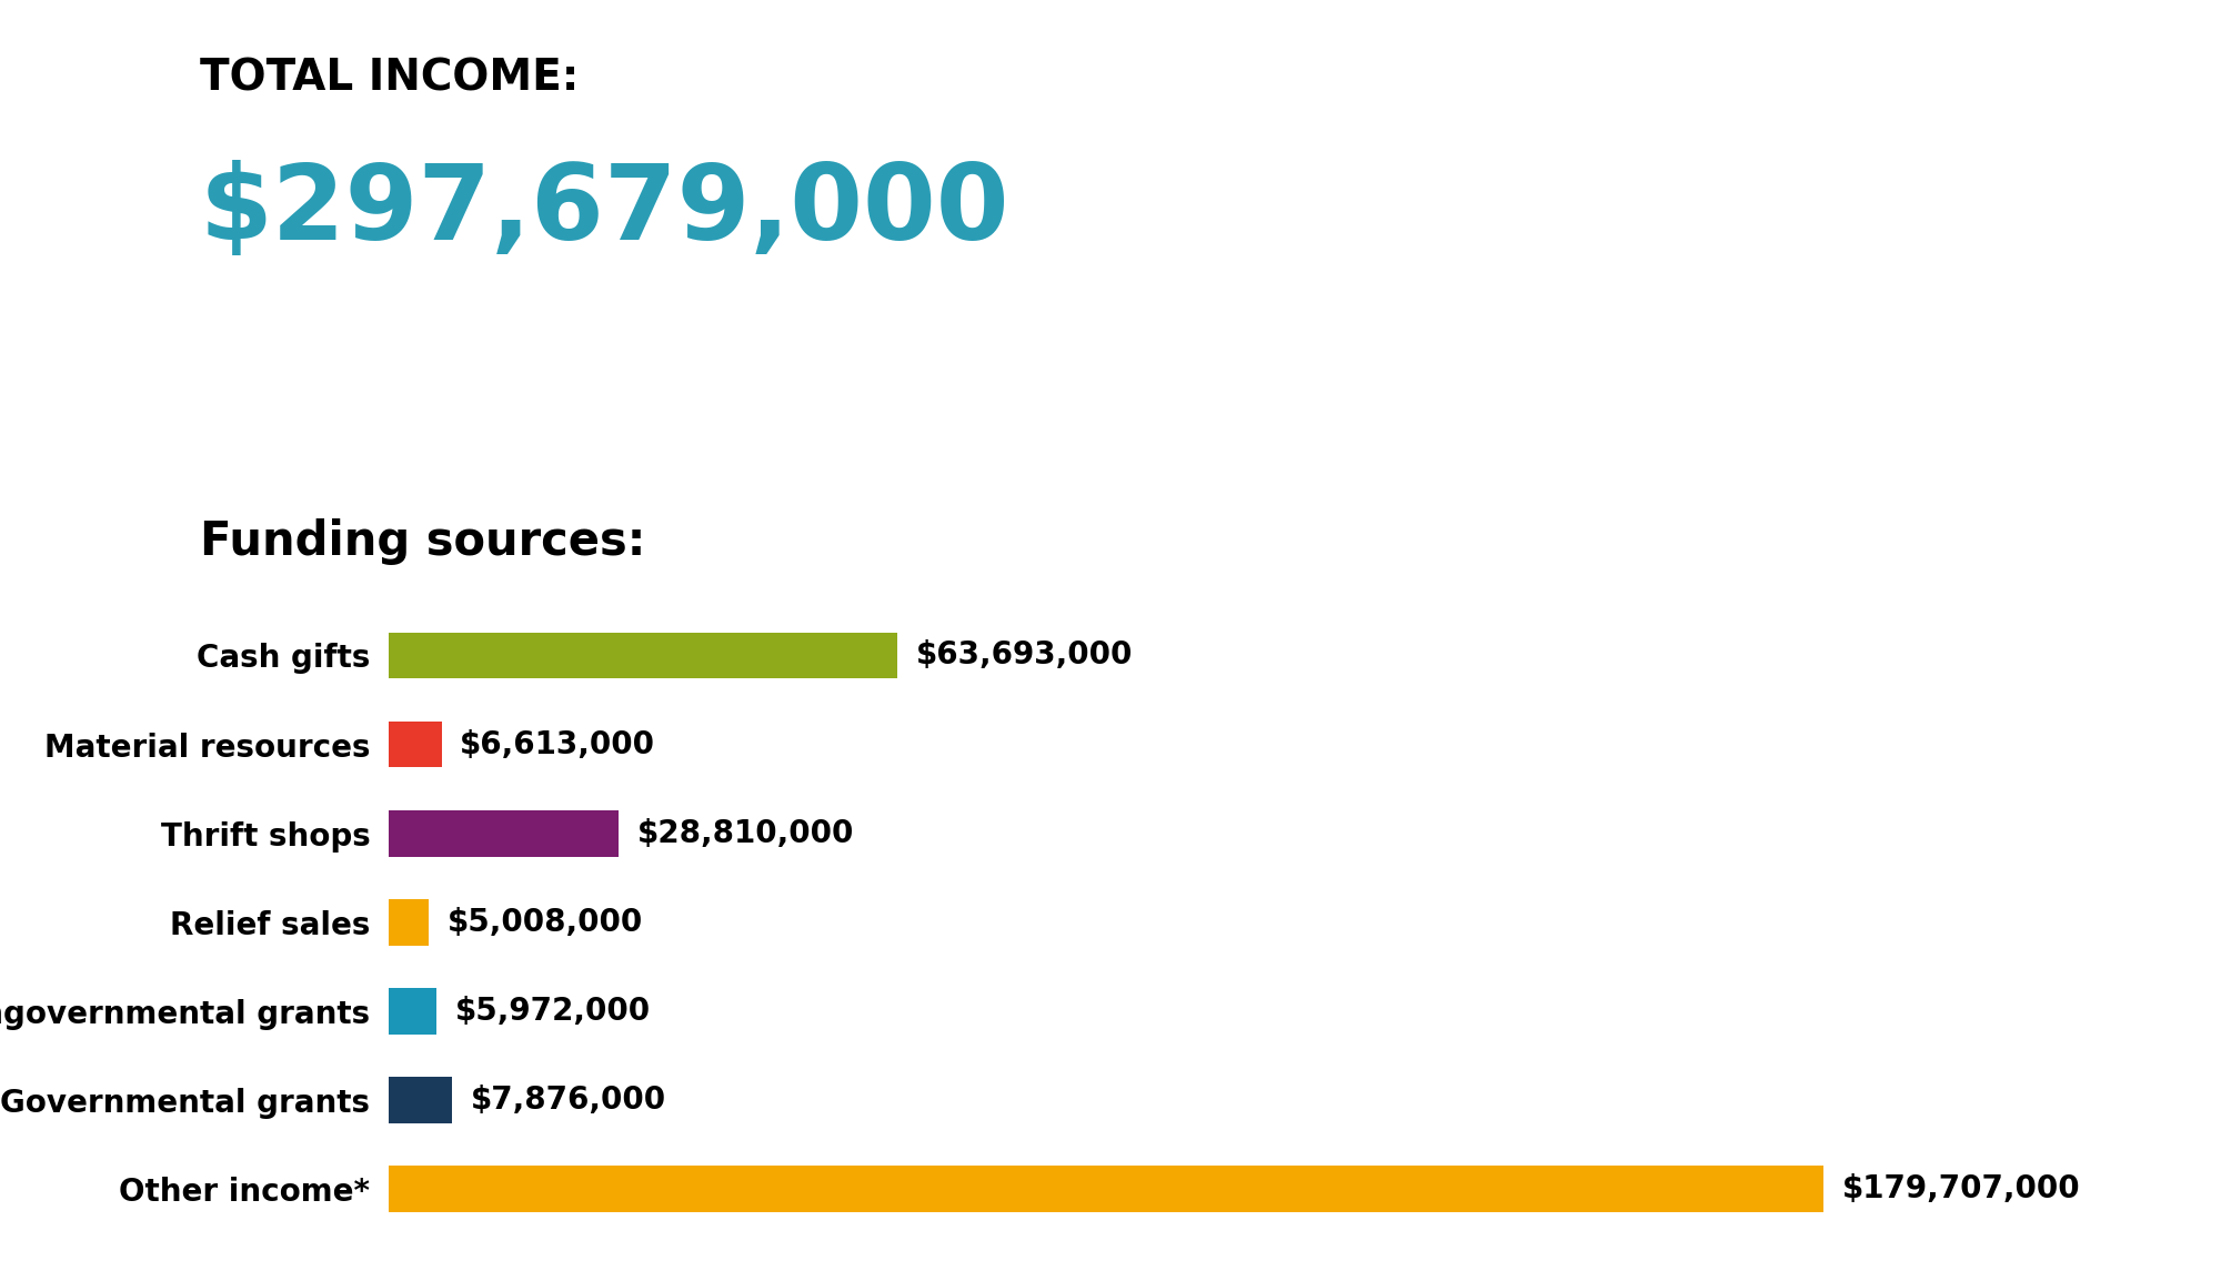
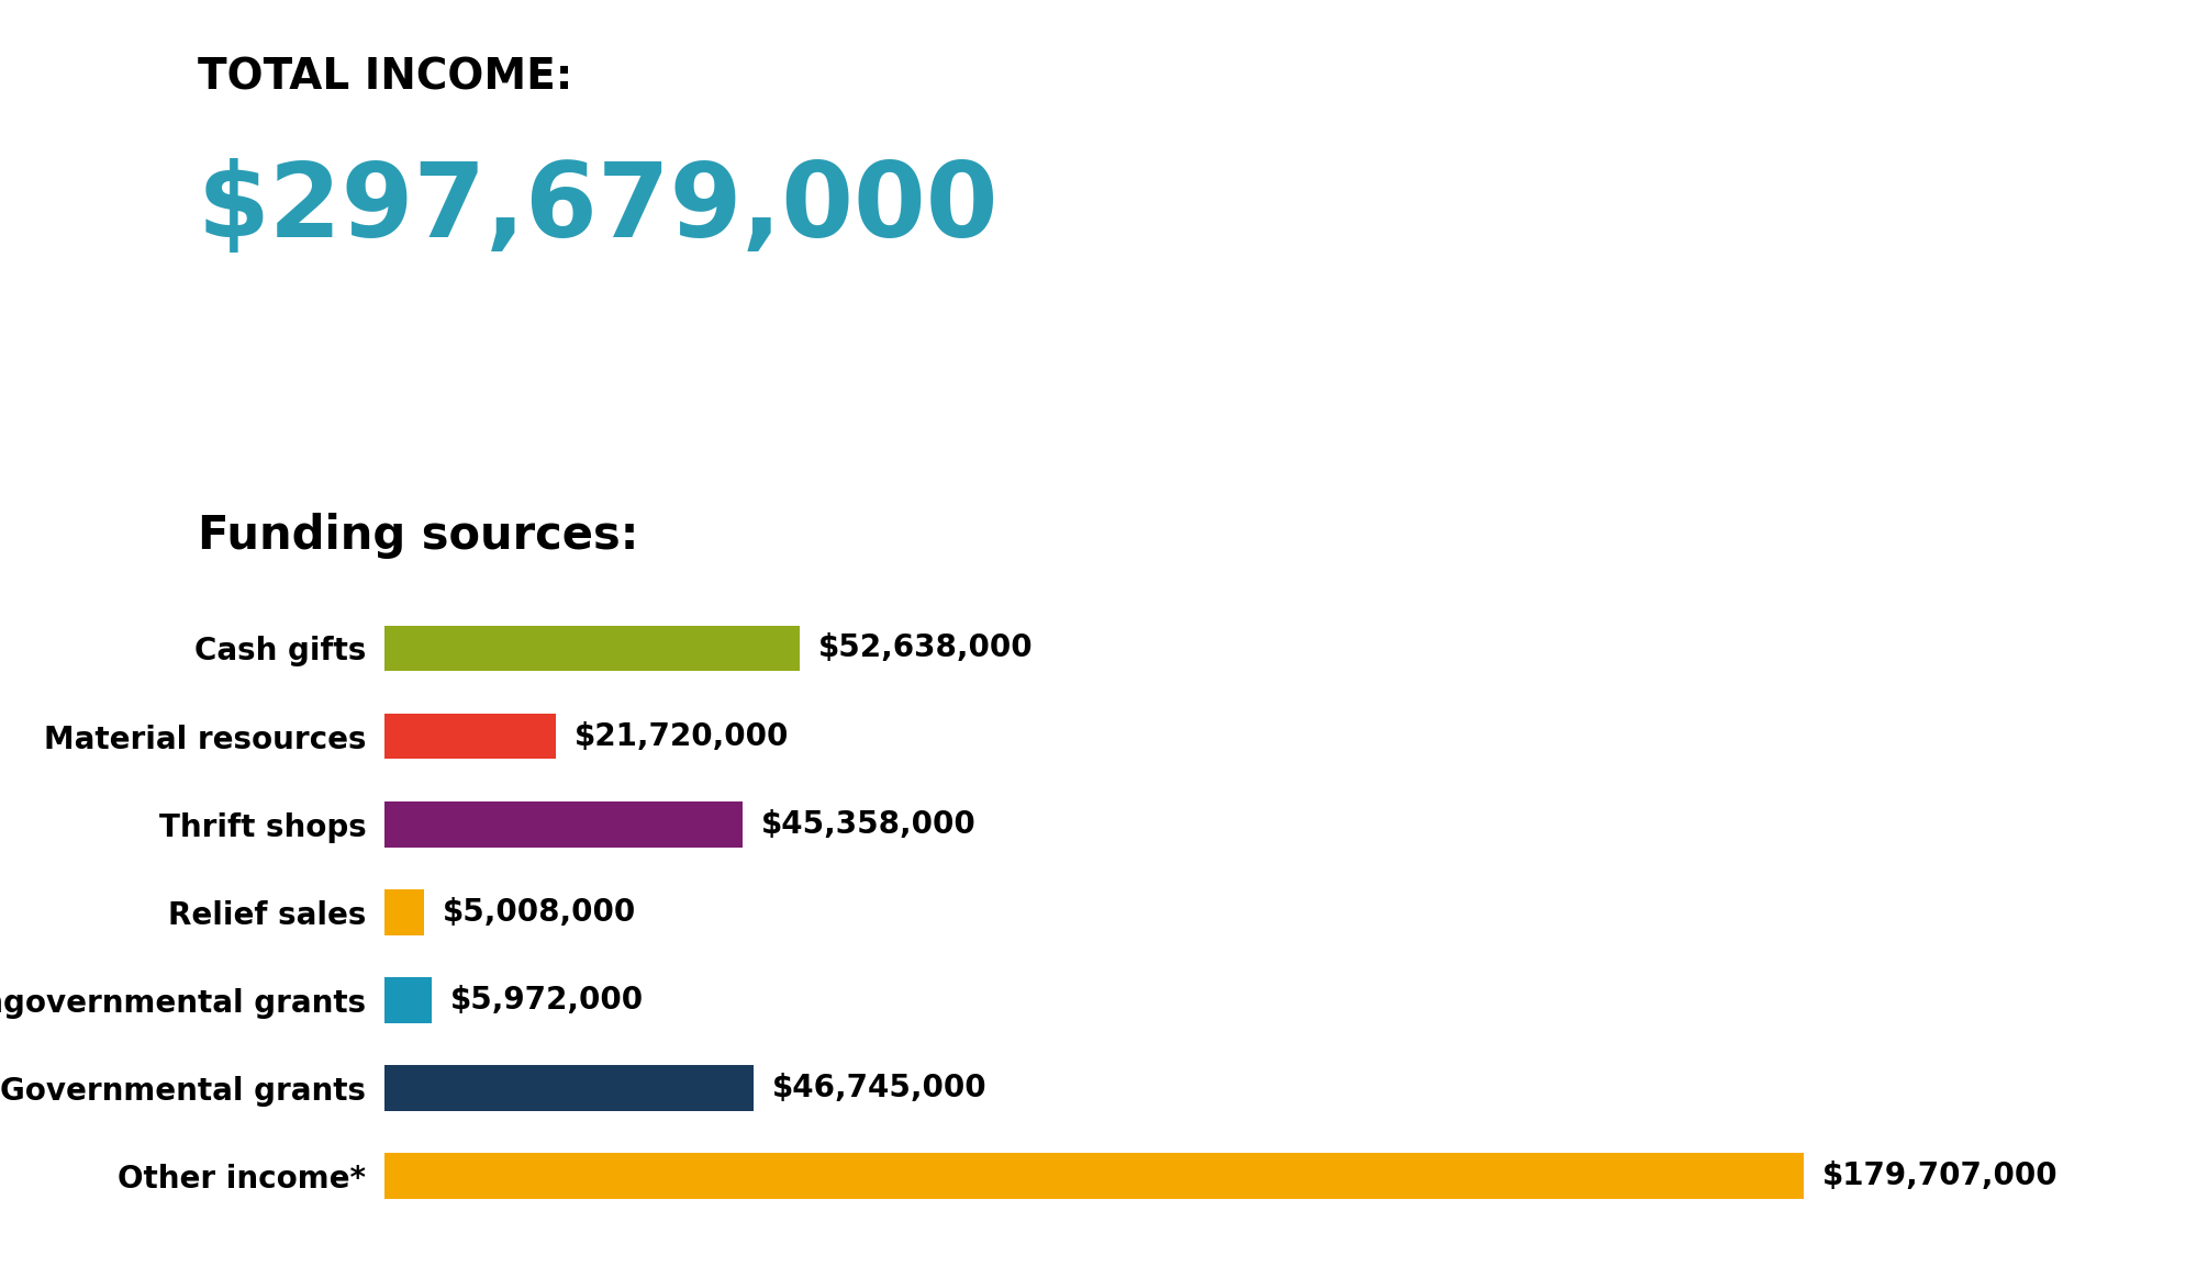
Cash gifts: $63,693,000 -> $52,638,000
Material resources: $6,613,000 -> $21,720,000
Thrift shops: $28,810,000 -> $45,358,000
Governmental grants: $7,876,000 -> $46,745,000
